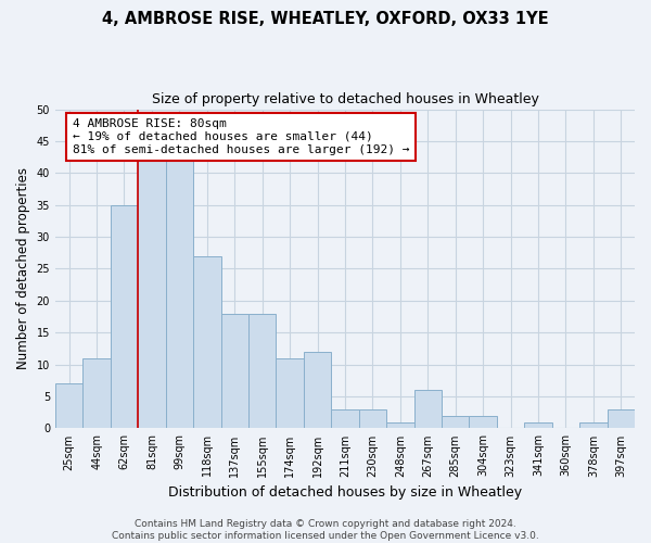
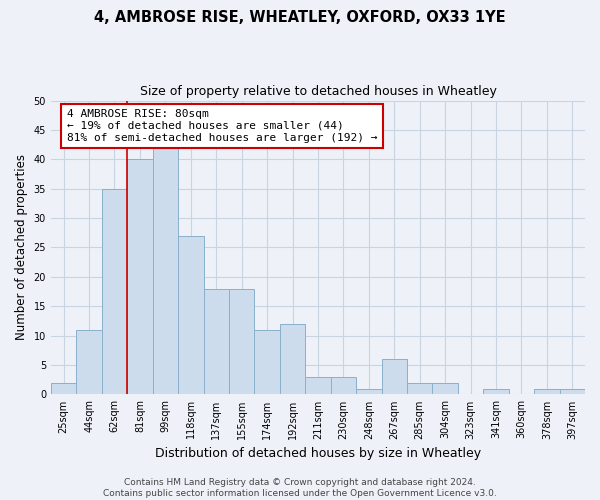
25sqm: 7 -> 2
81sqm: 42 -> 40
397sqm: 3 -> 1
